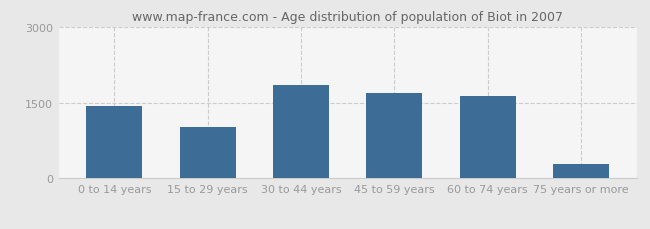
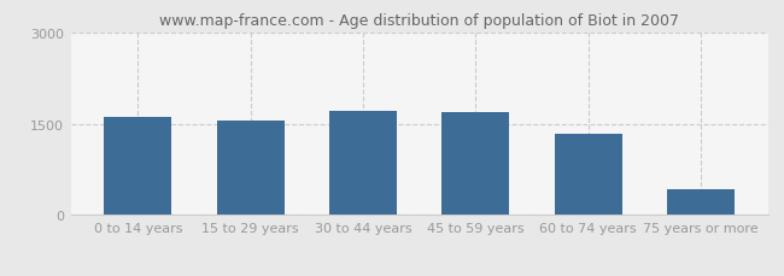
0 to 14 years: 1440 -> 1610
15 to 29 years: 1020 -> 1560
30 to 44 years: 1840 -> 1700
60 to 74 years: 1620 -> 1330
75 years or more: 280 -> 420
